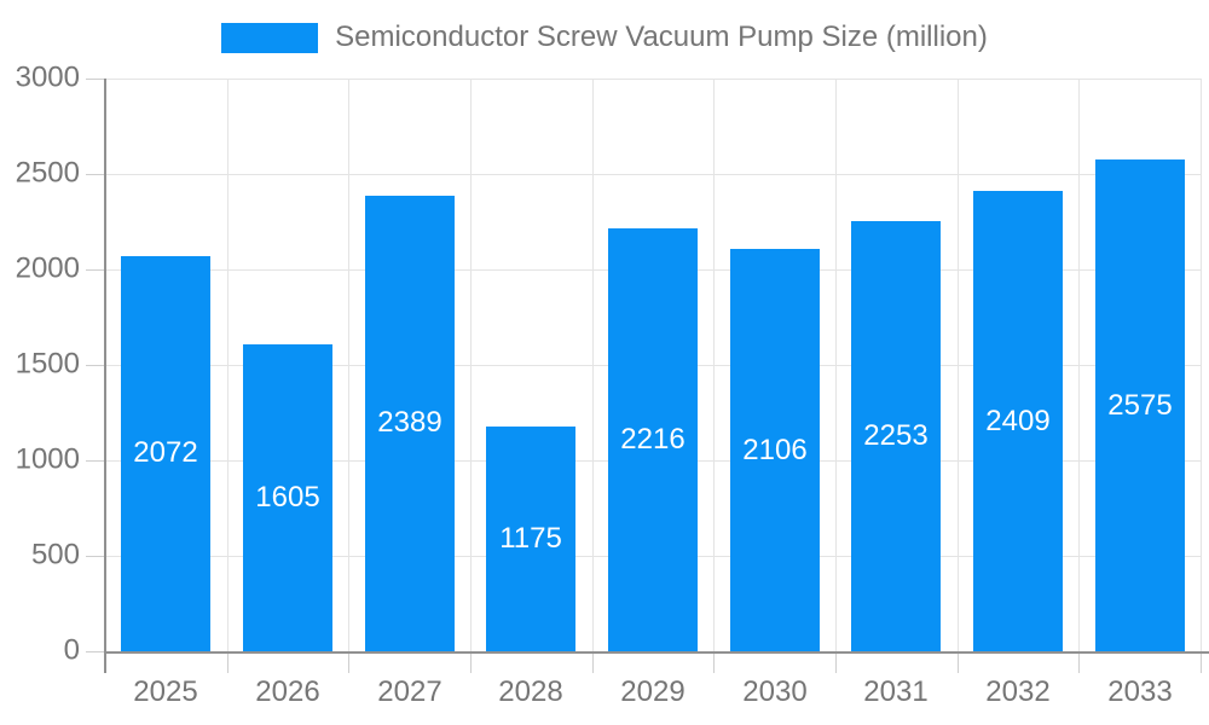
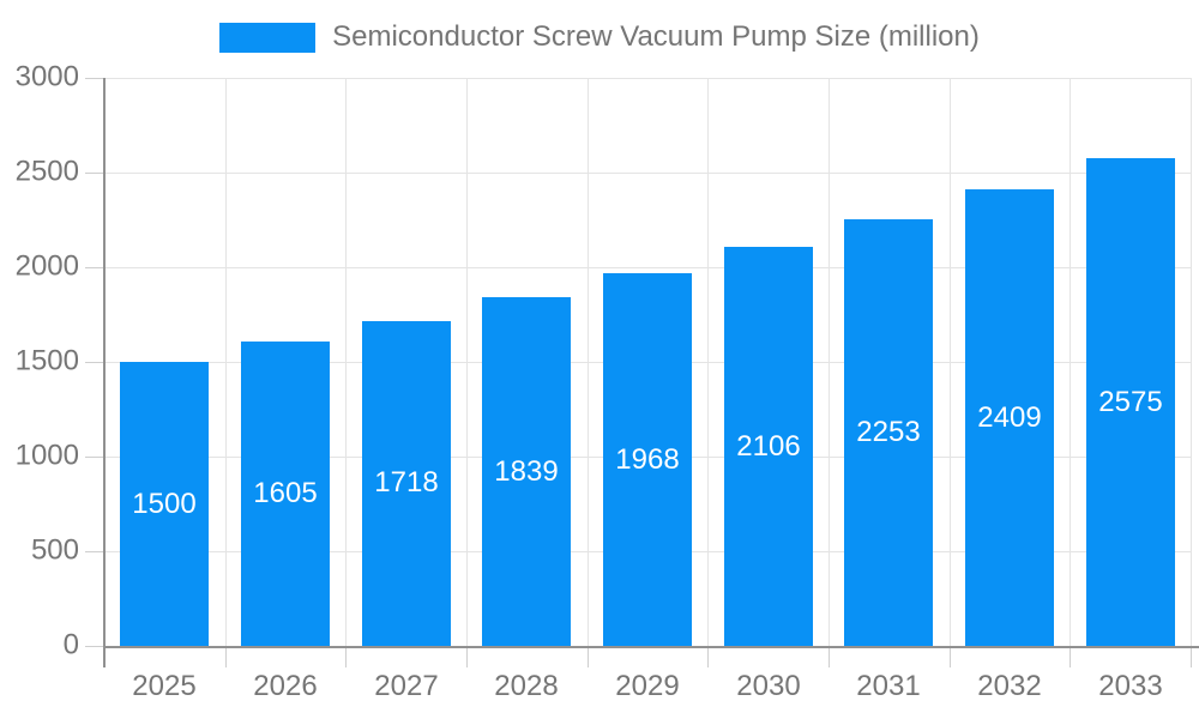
2025: 2072 -> 1500
2027: 2389 -> 1718
2028: 1175 -> 1839
2029: 2216 -> 1968
